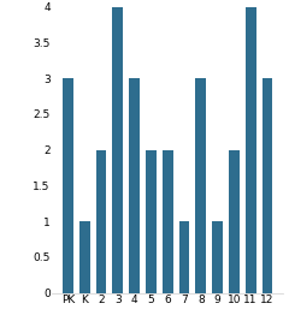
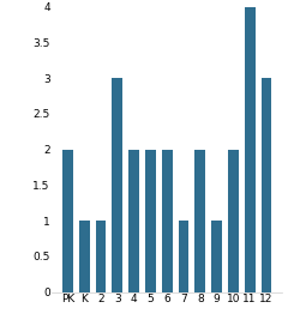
PK: 3 -> 2
2: 2 -> 1
3: 4 -> 3
4: 3 -> 2
8: 3 -> 2
